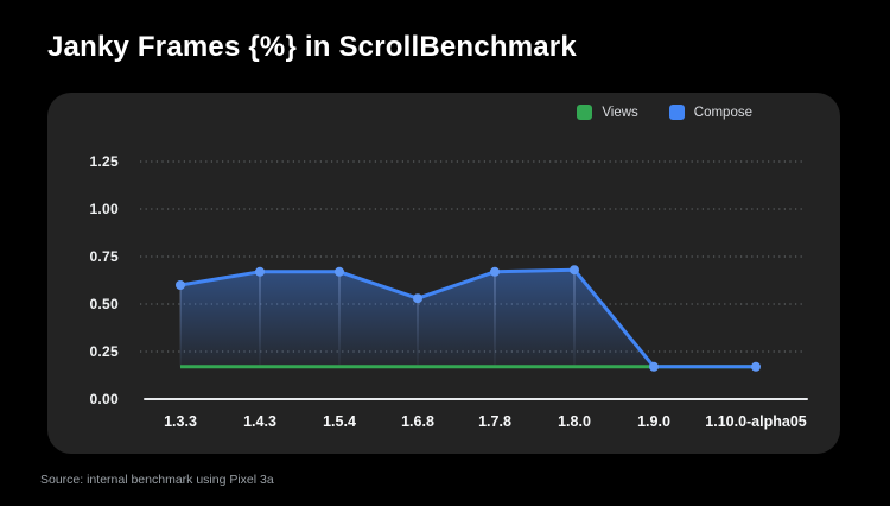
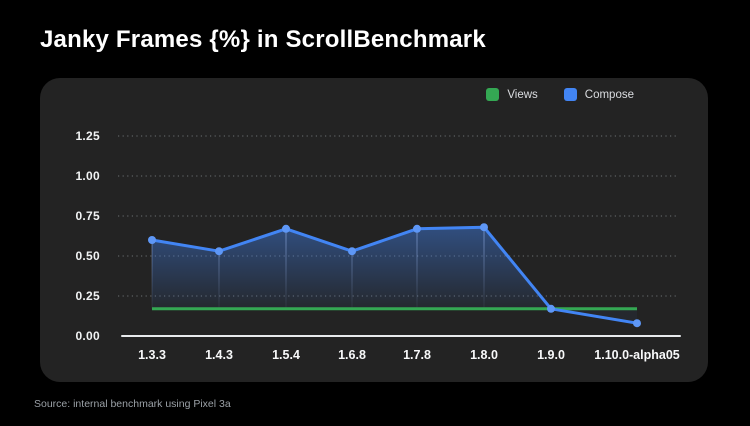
Compose/1.4.3: 0.67 -> 0.53
Compose/1.10.0-alpha05: 0.17 -> 0.08
